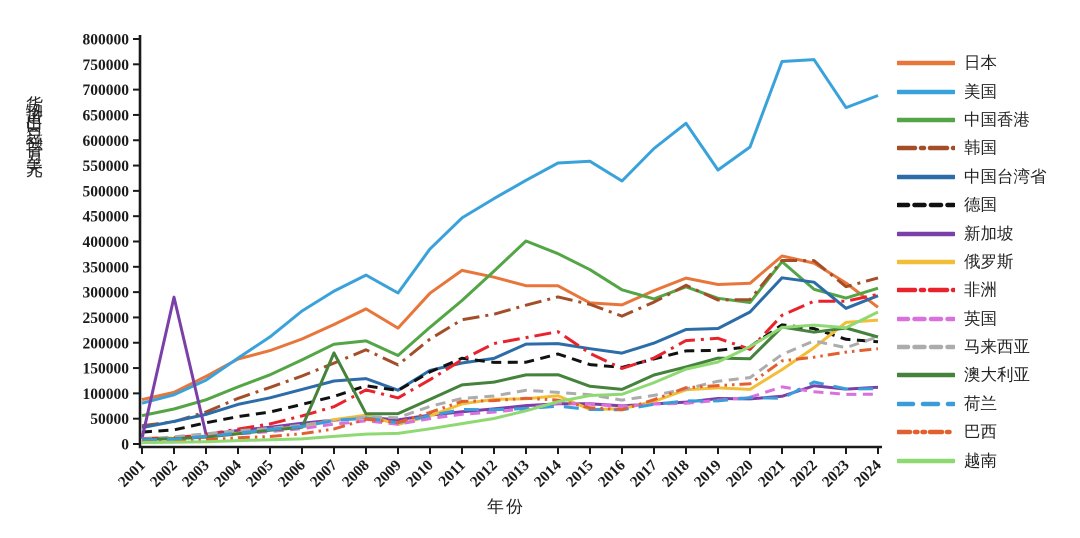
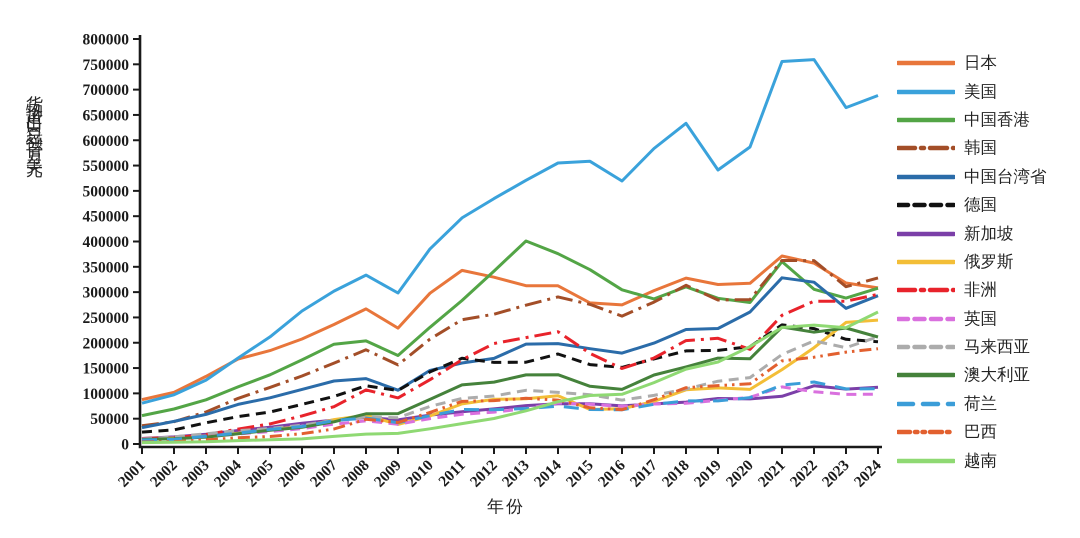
新加坡/2002: 290000 -> 10000
澳大利亚/2007: 180000 -> 40000
荷兰/2021: 90000 -> 120000
日本/2024: 270000 -> 310000
